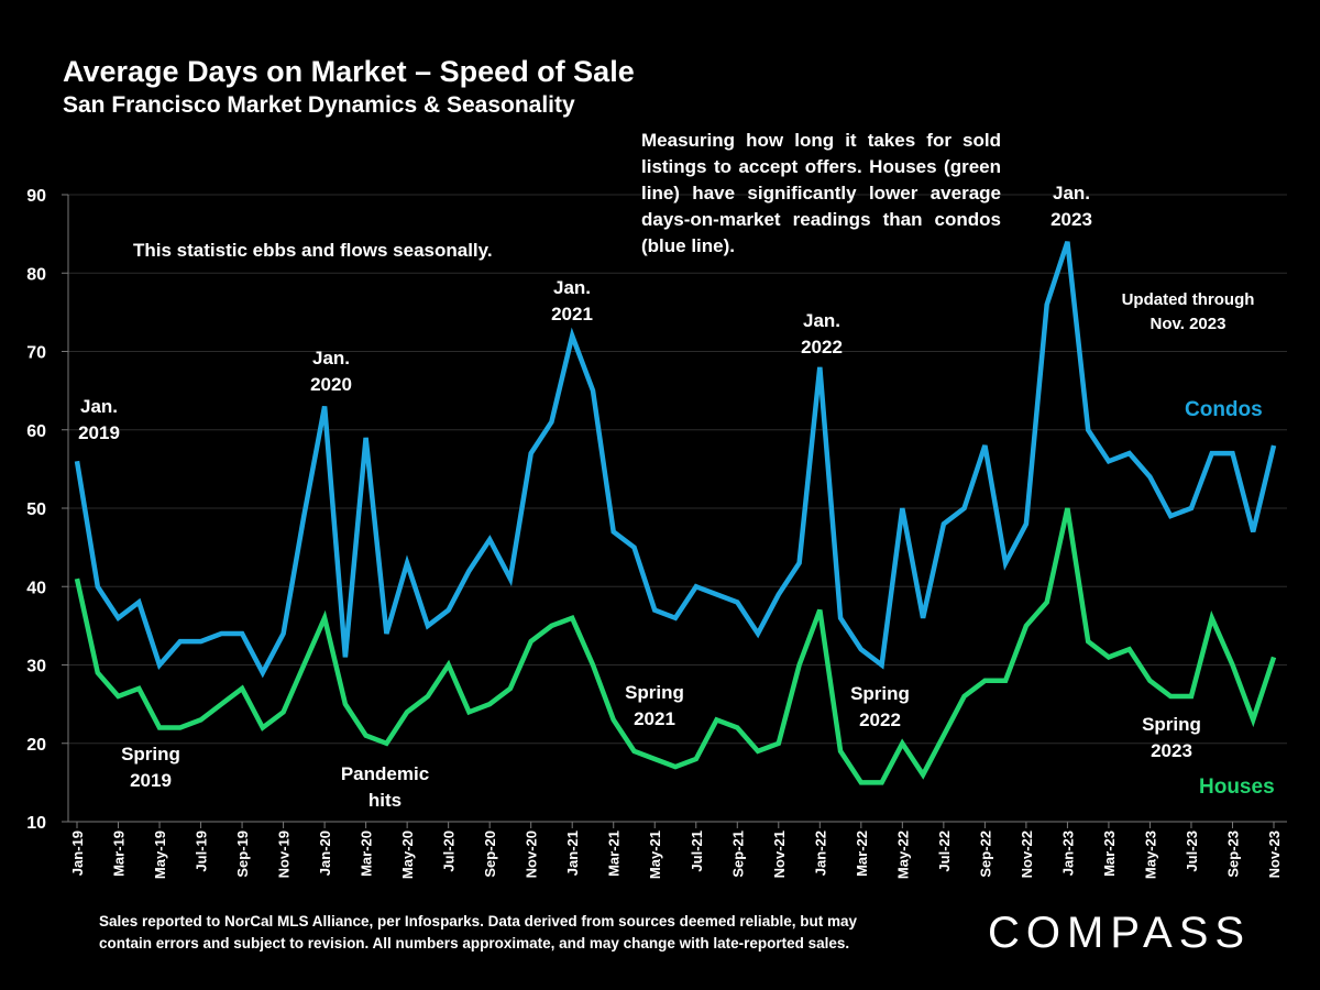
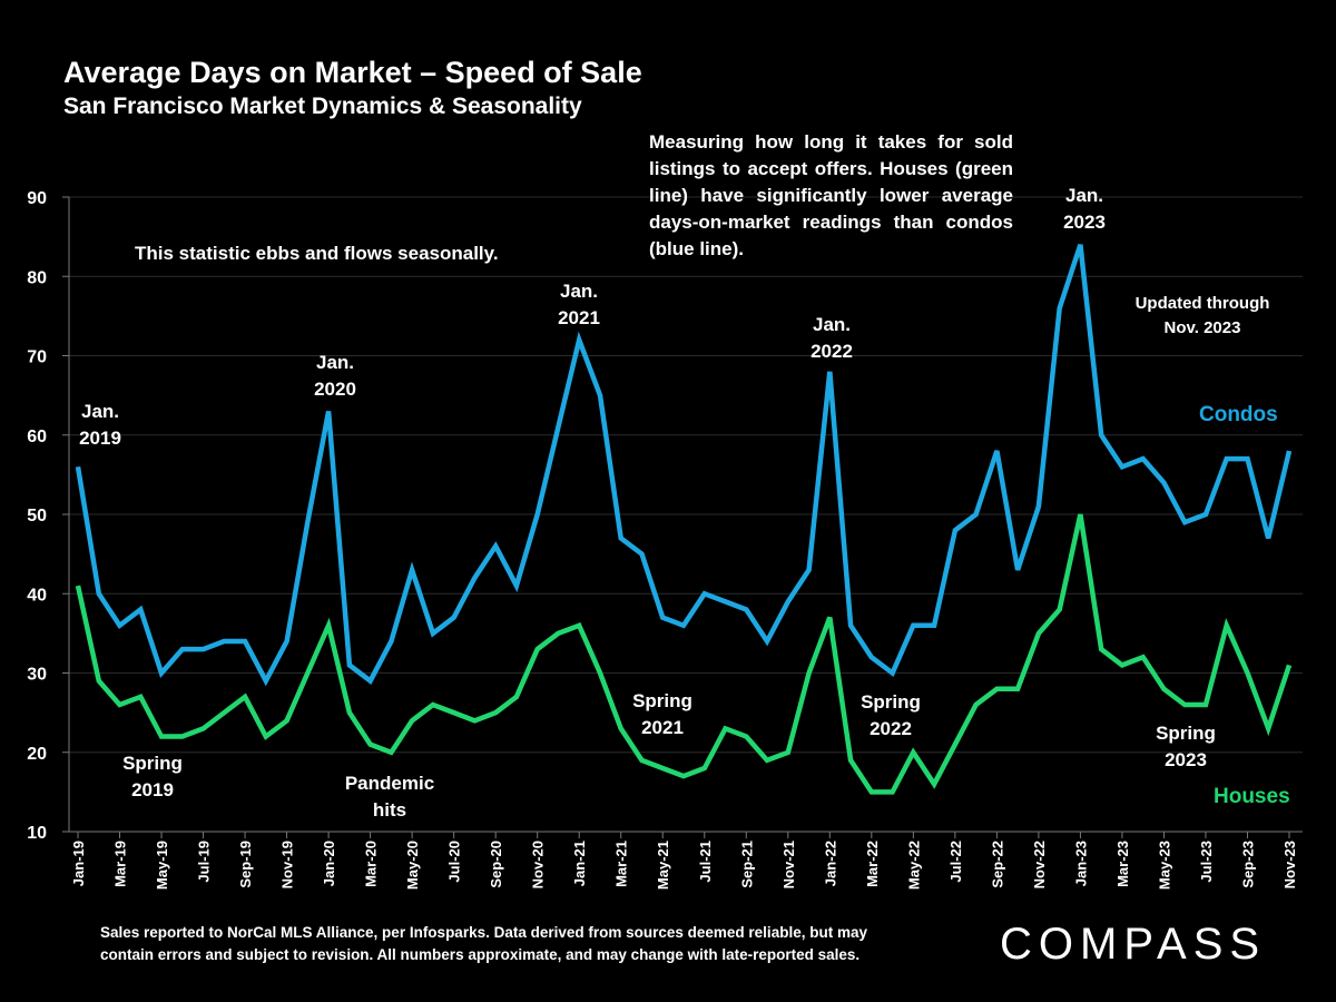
Condos/Mar-20: 59 -> 29
Houses/Jul-20: 30 -> 25
Condos/Nov-20: 57 -> 50
Condos/May-22: 50 -> 36
Condos/Nov-22: 48 -> 51
